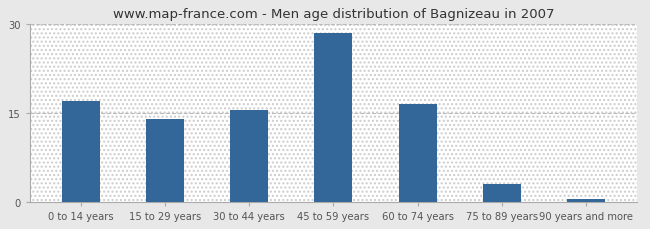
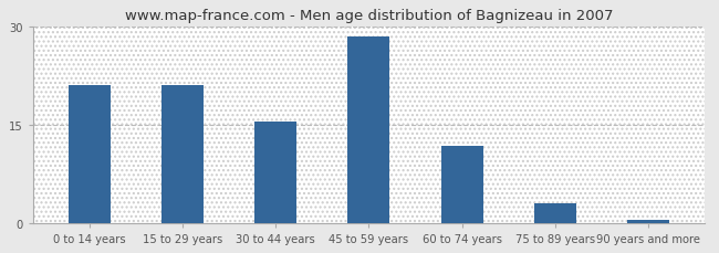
0 to 14 years: 17.0 -> 21.0
15 to 29 years: 14.0 -> 21.0
60 to 74 years: 16.5 -> 11.8
